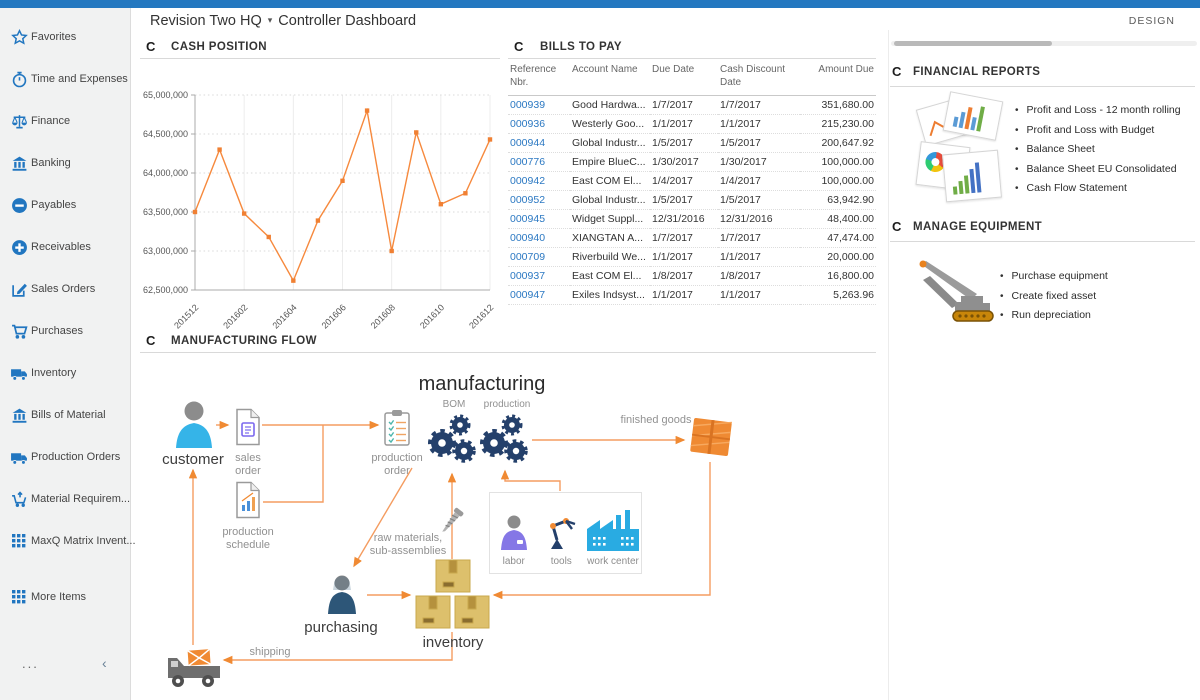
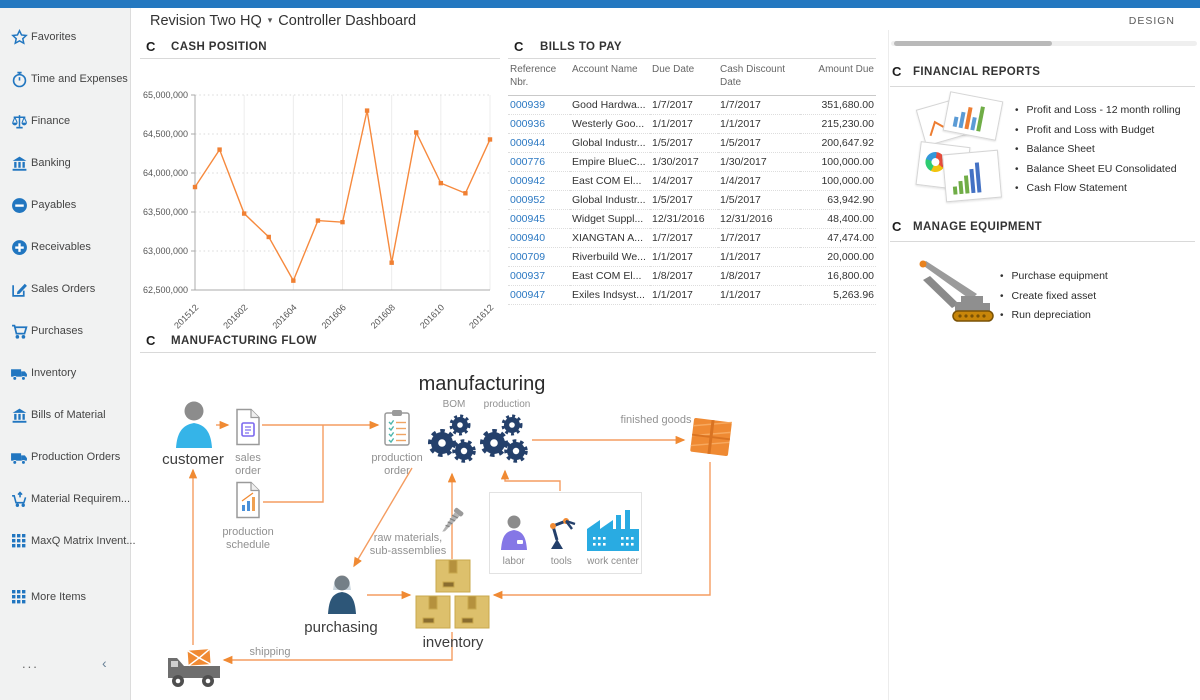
201512: 63500000 -> 63800000
201606: 63900000 -> 63400000
201608: 63000000 -> 62800000
201610: 63600000 -> 63900000
